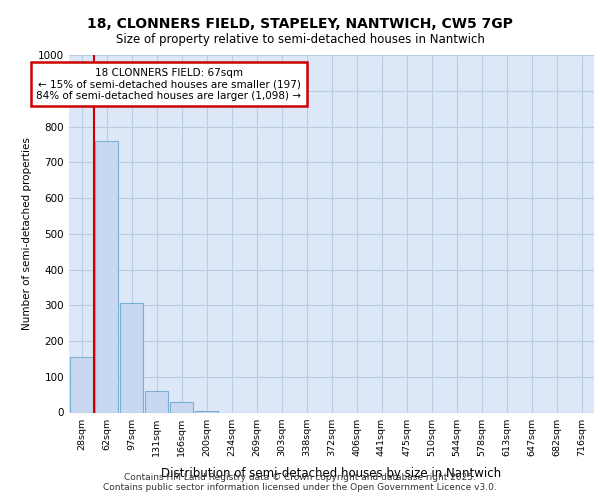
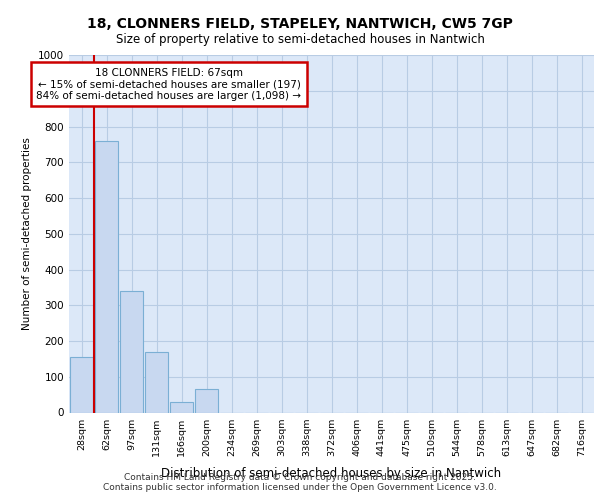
97sqm: 305 -> 340
131sqm: 60 -> 170
200sqm: 5 -> 65
